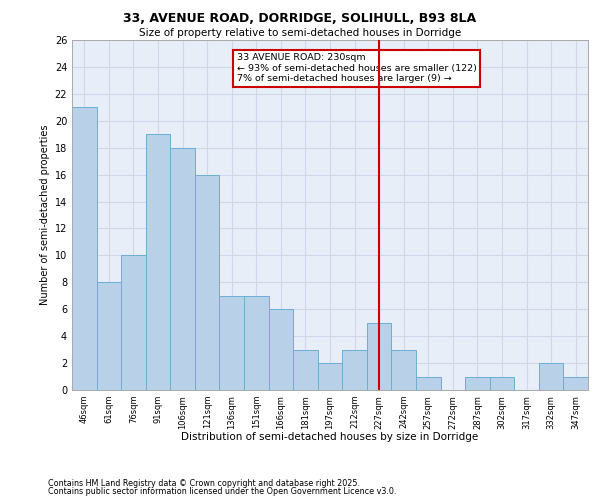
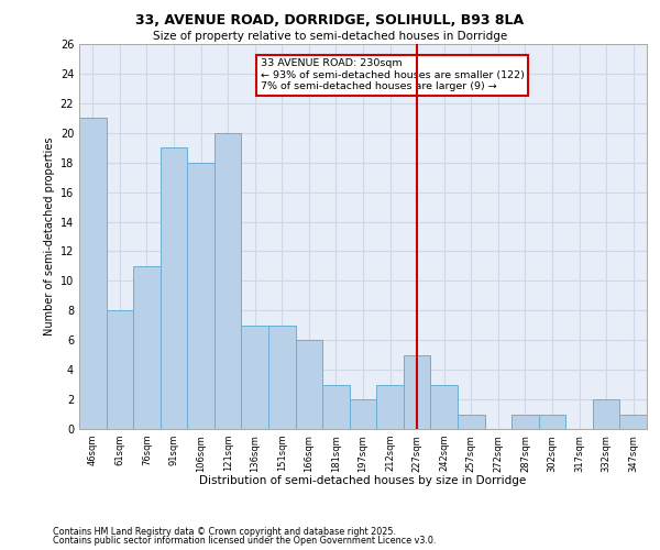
76sqm: 10 -> 11
121sqm: 16 -> 20
